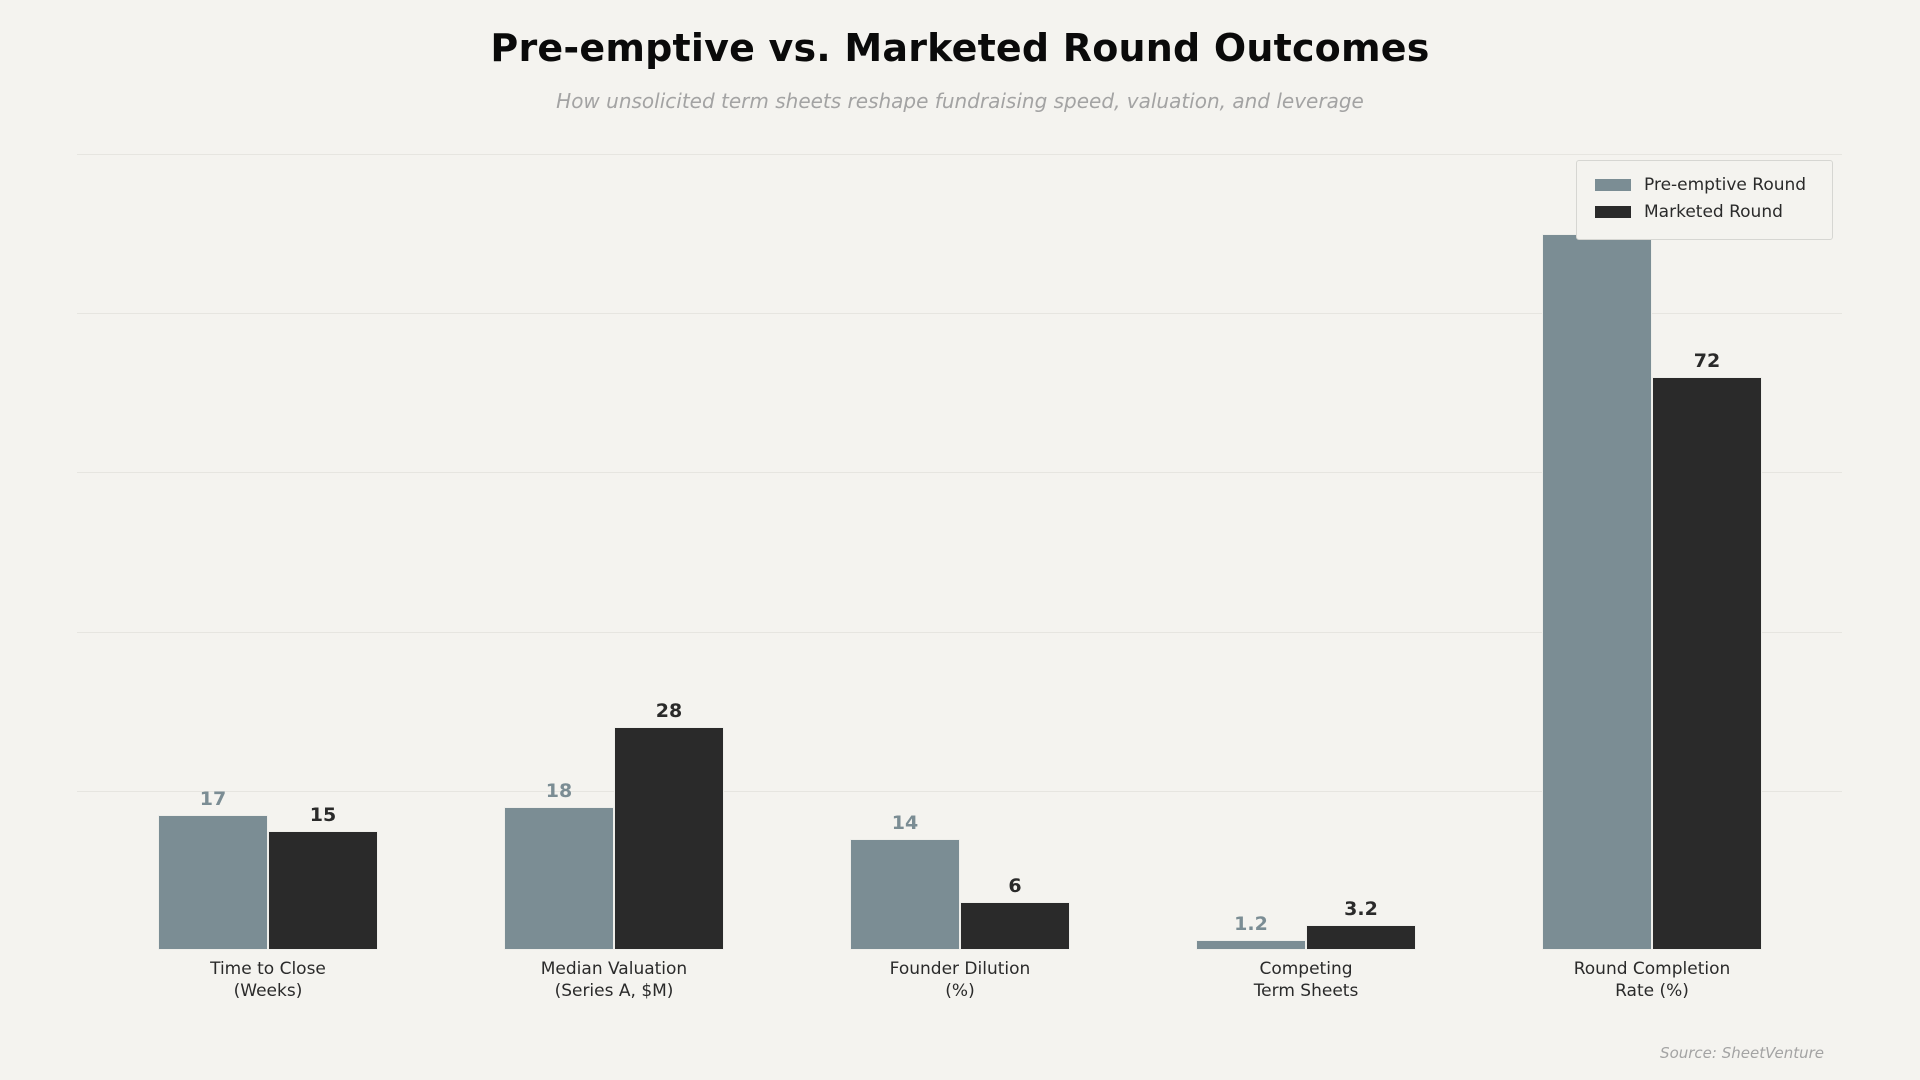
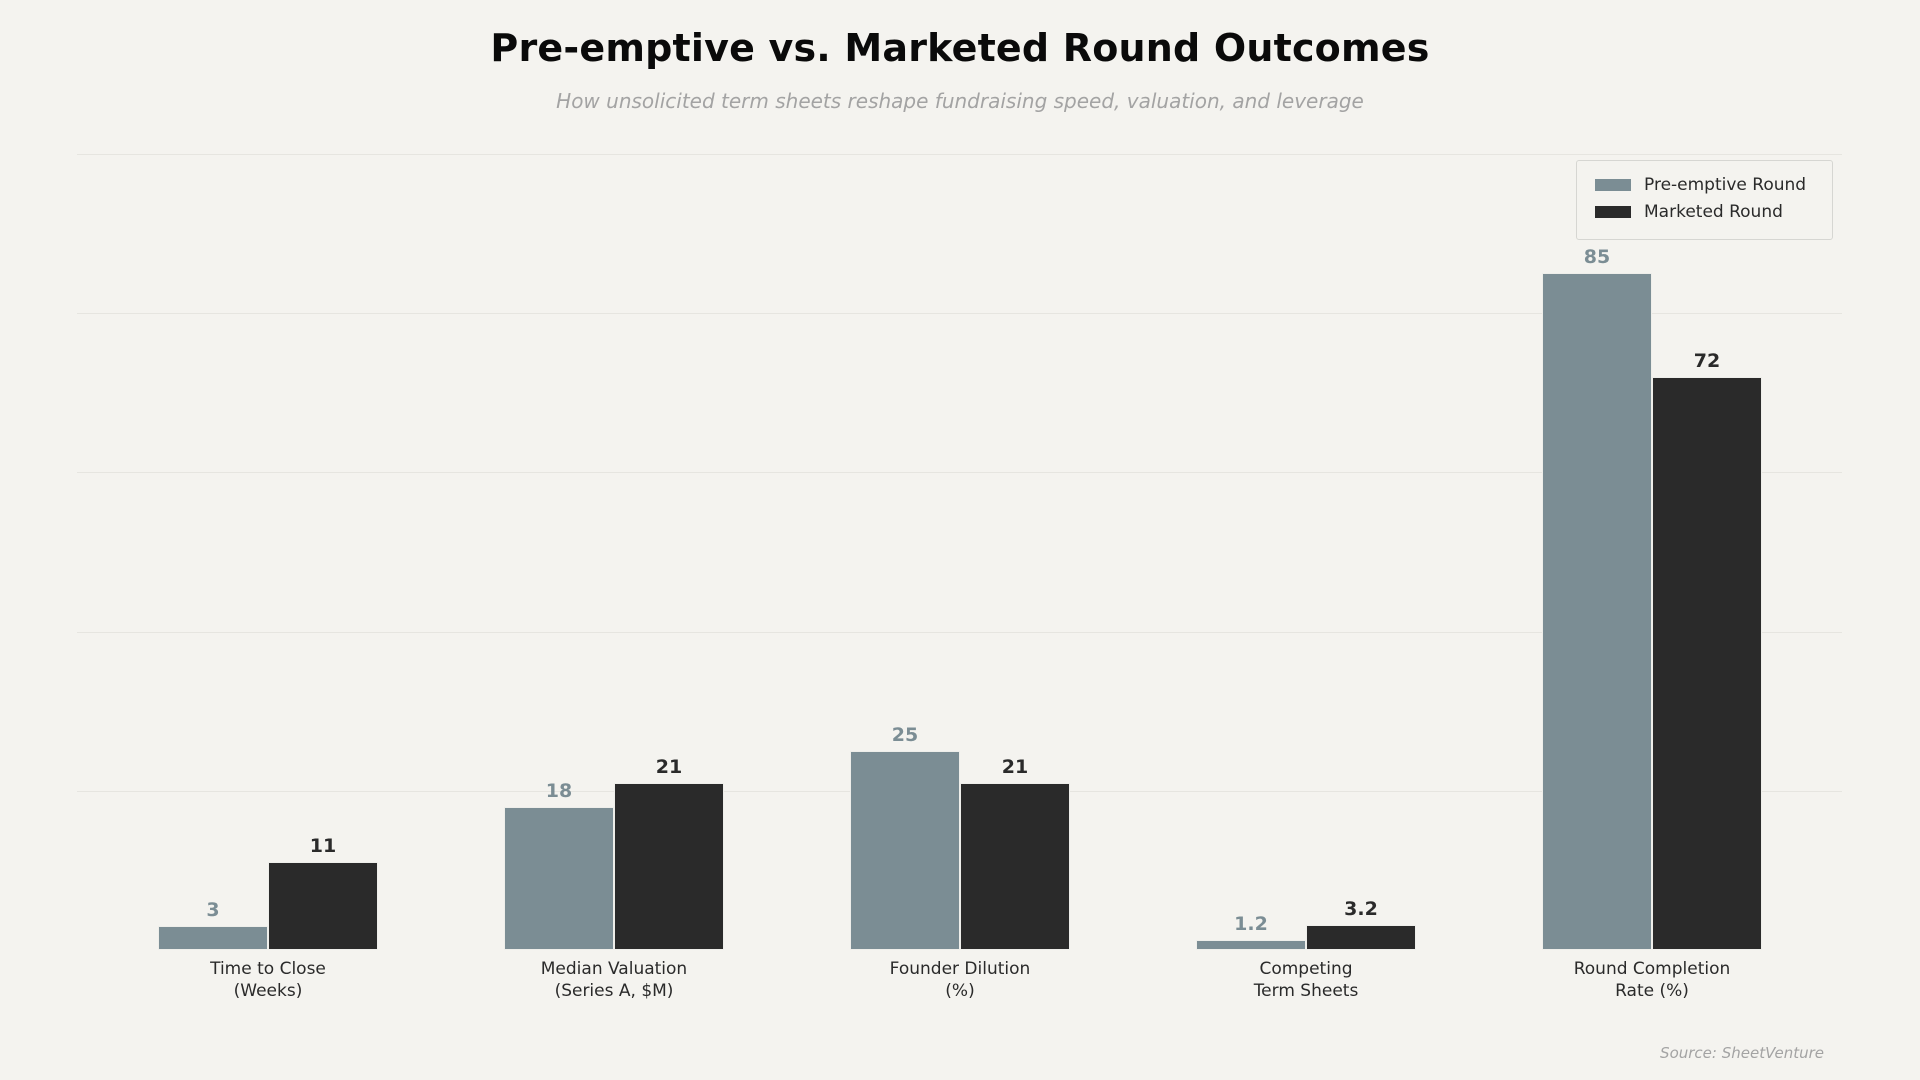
Pre-emptive Round/Time to Close (Weeks): 17 -> 3
Marketed Round/Time to Close (Weeks): 15 -> 11
Marketed Round/Median Valuation (Series A, $M): 28 -> 21
Pre-emptive Round/Founder Dilution (%): 14 -> 25
Marketed Round/Founder Dilution (%): 6 -> 21
Pre-emptive Round/Round Completion Rate (%): 90 -> 85
